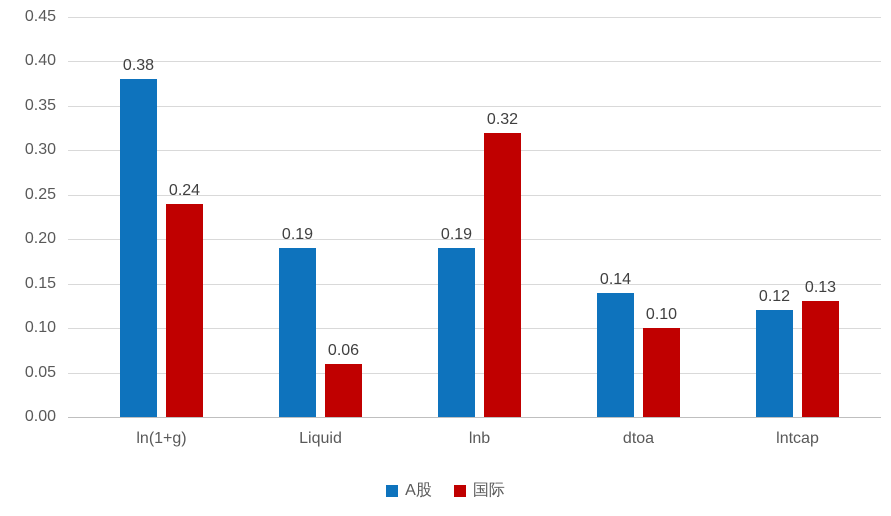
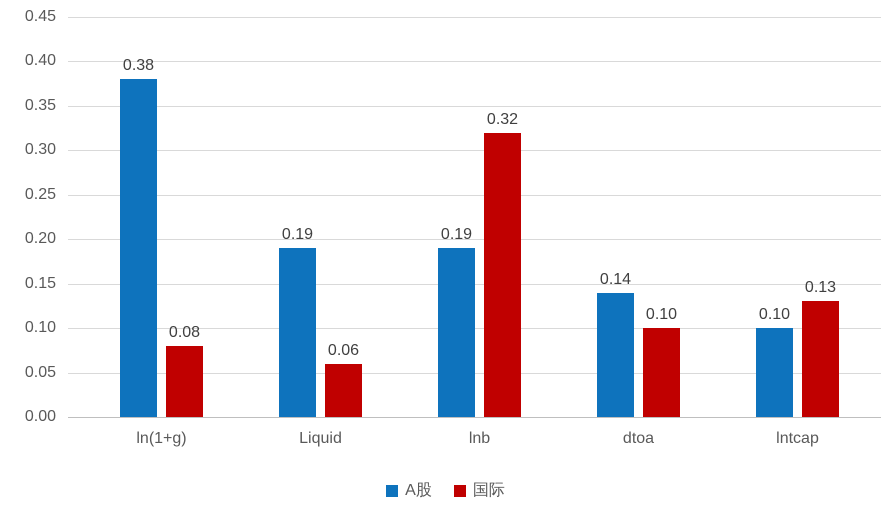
国际/ln(1+g): 0.24 -> 0.08
A股/lntcap: 0.12 -> 0.10
